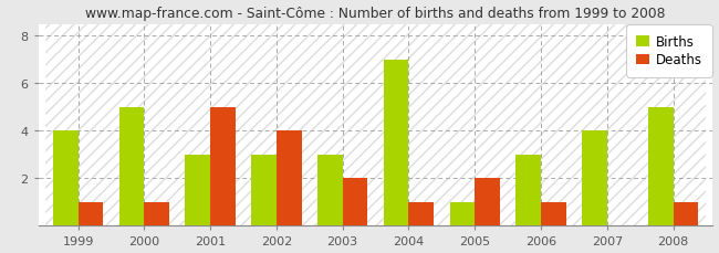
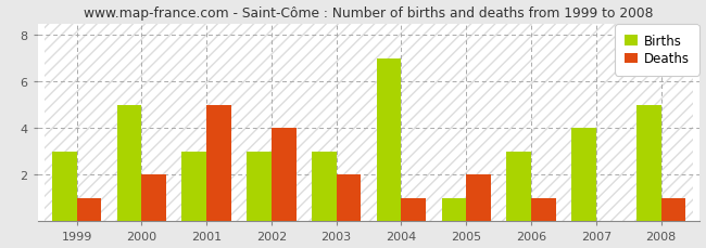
Births/1999: 4 -> 3
Deaths/2000: 1 -> 2
